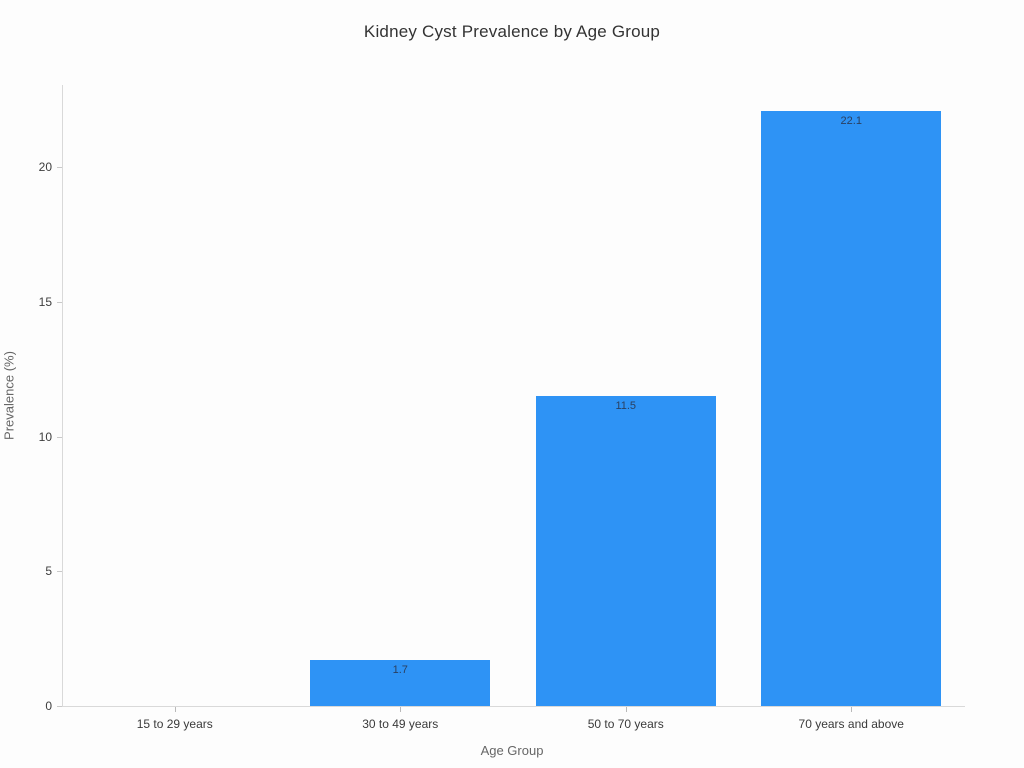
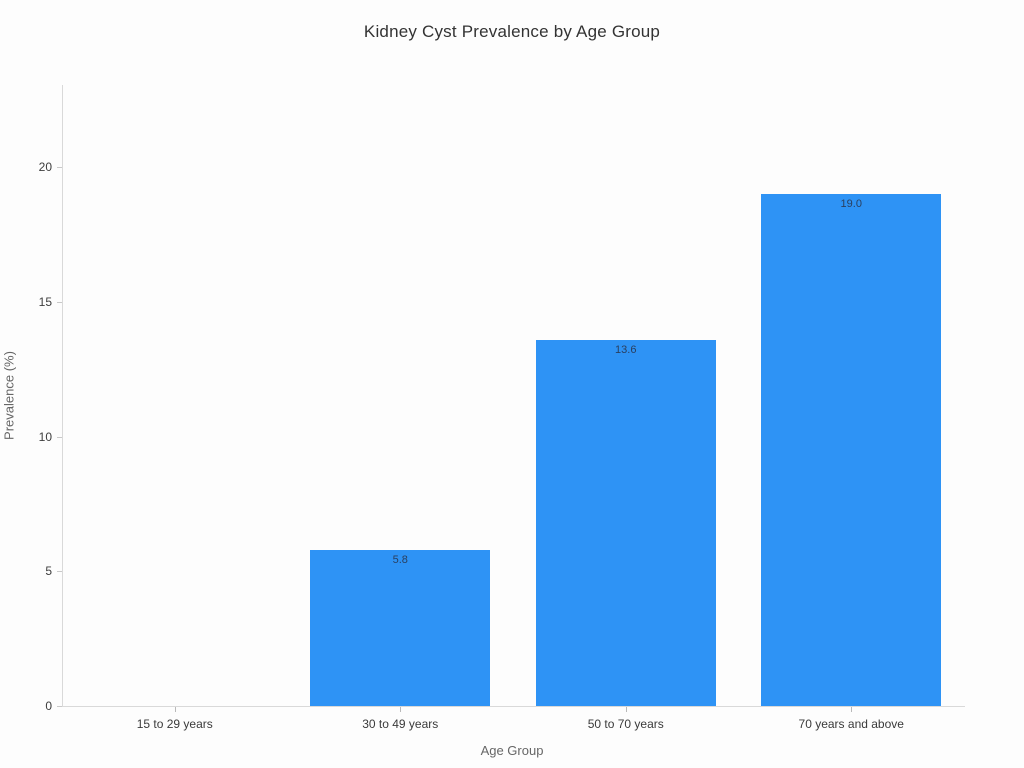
30 to 49 years: 1.7 -> 5.8
50 to 70 years: 11.5 -> 13.6
70 years and above: 22.1 -> 19.0
